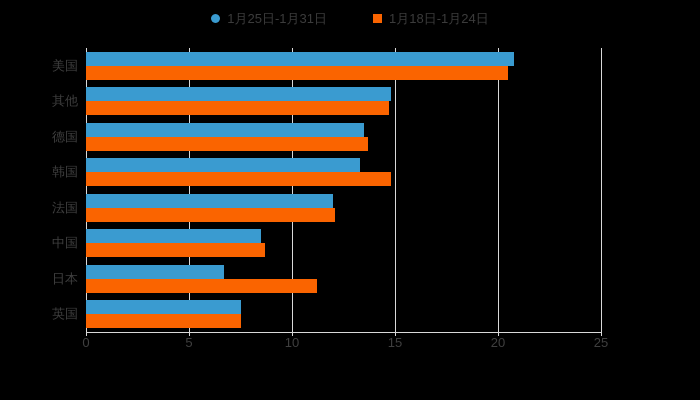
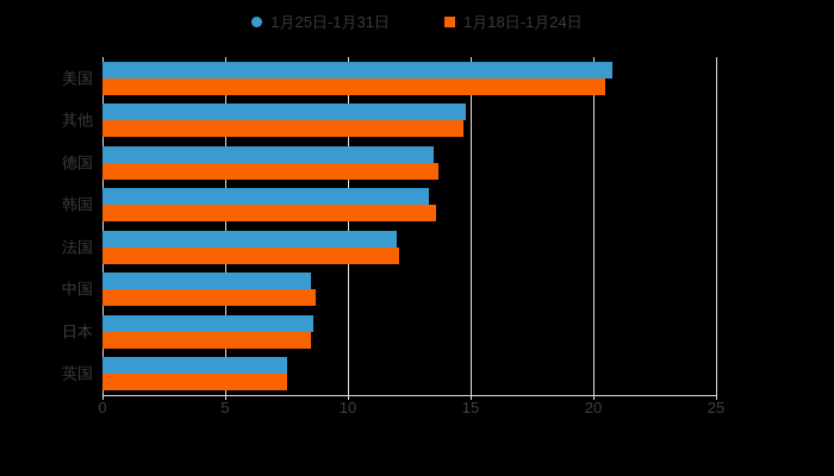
1月18日-1月24日/韩国: 14.8 -> 13.6
1月25日-1月31日/日本: 6.7 -> 8.6
1月18日-1月24日/日本: 11.2 -> 8.5
